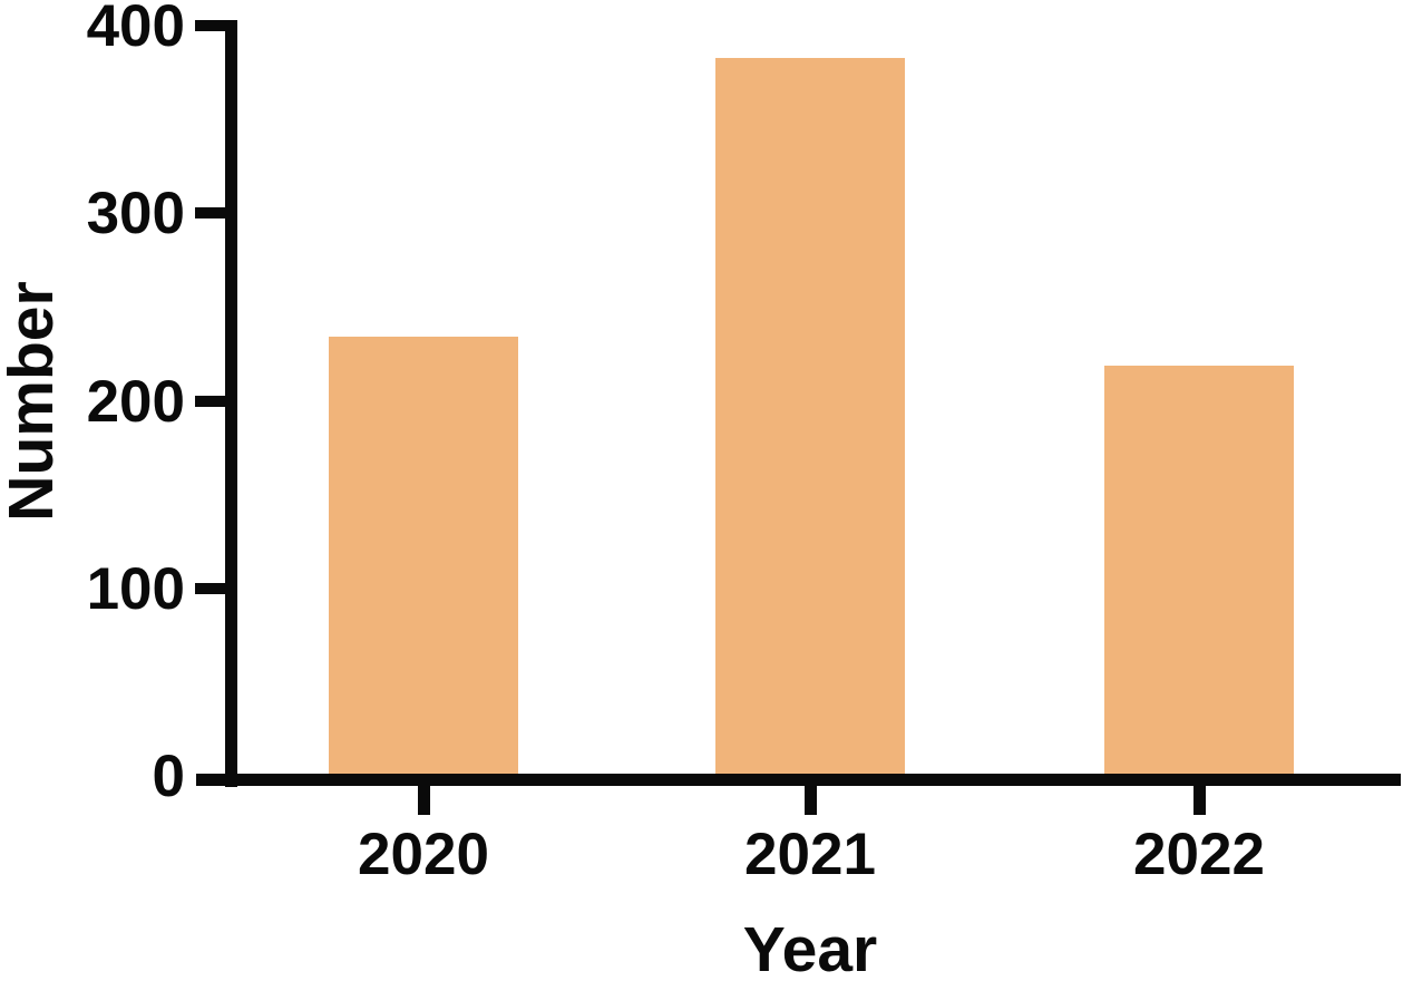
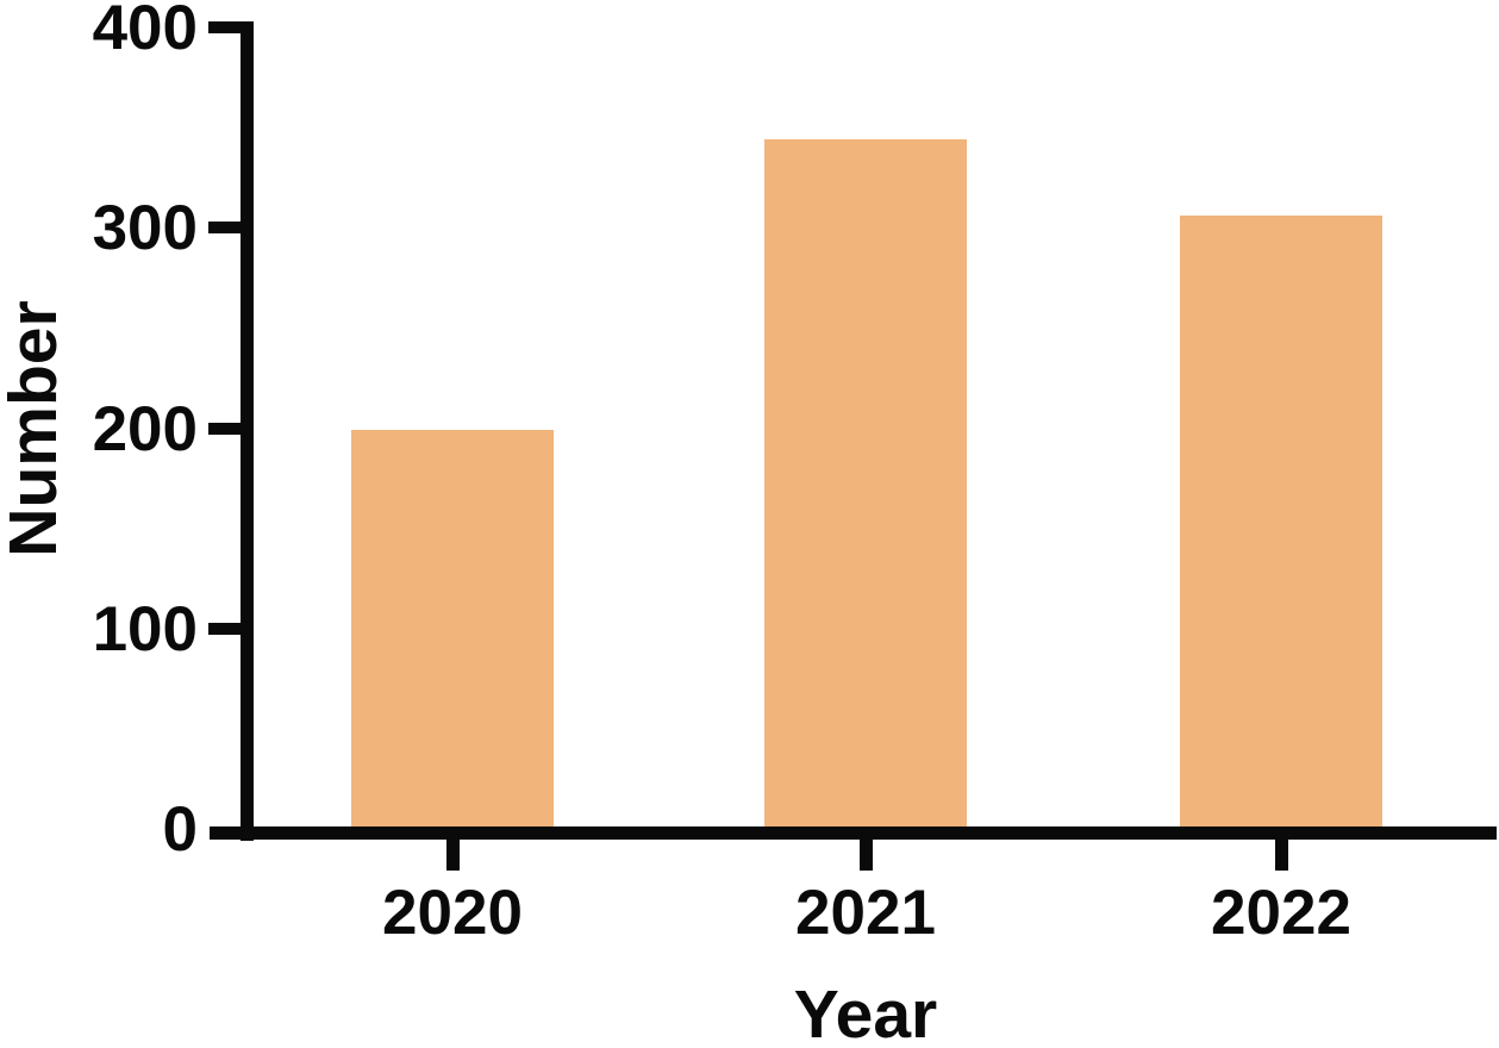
2020: 234 -> 199
2021: 383 -> 344
2022: 219 -> 306
